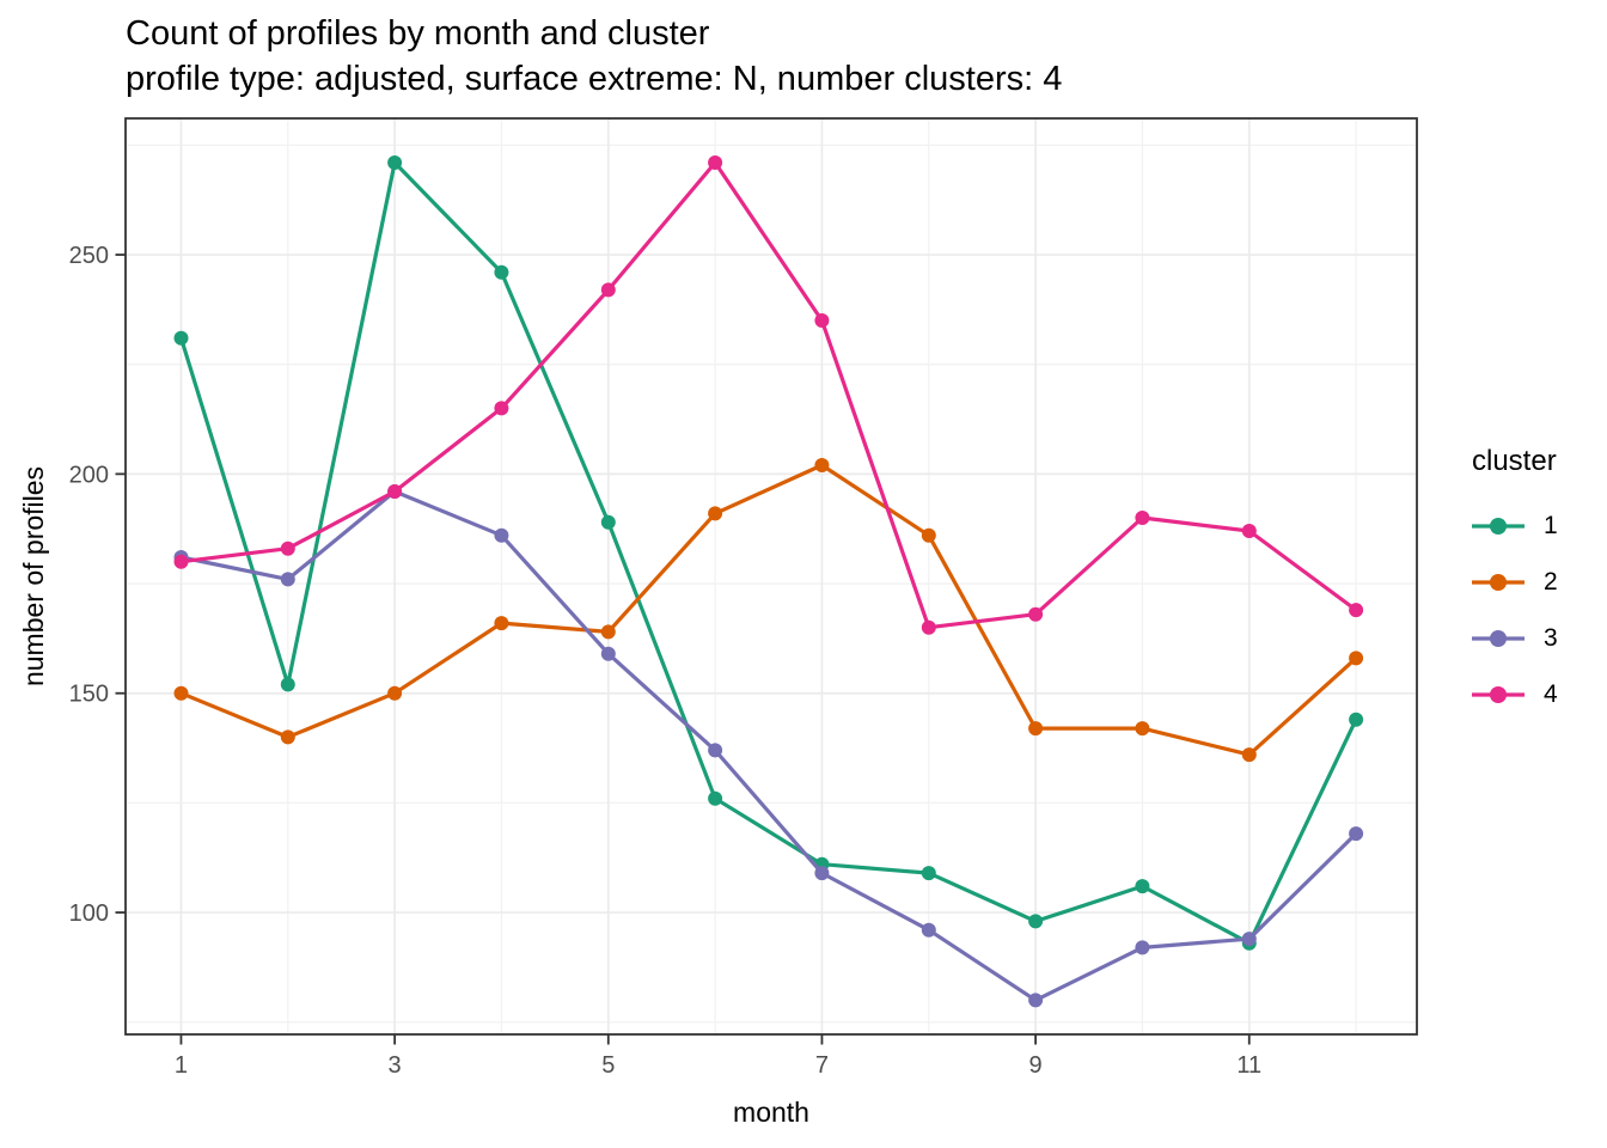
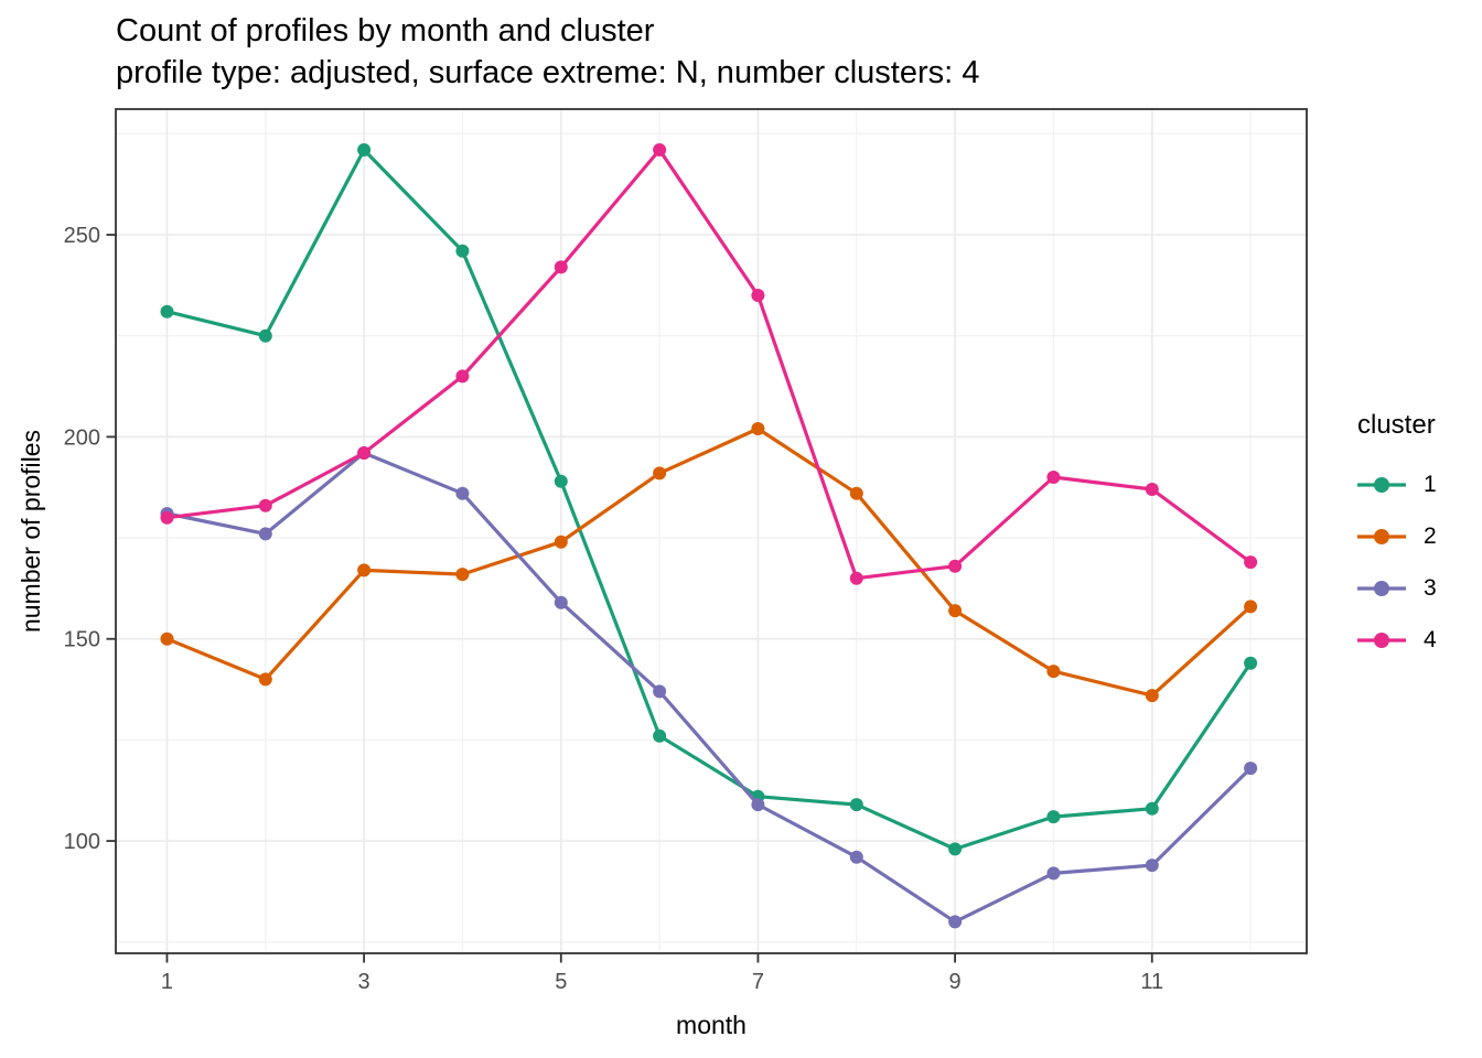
1/2: 152 -> 225
2/3: 150 -> 167
2/5: 164 -> 174
2/9: 142 -> 157
1/11: 93 -> 108
